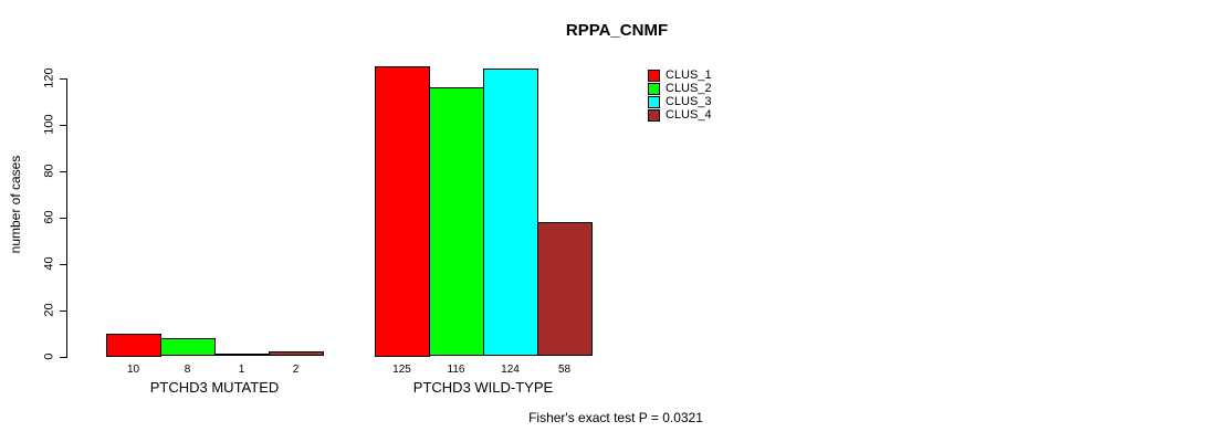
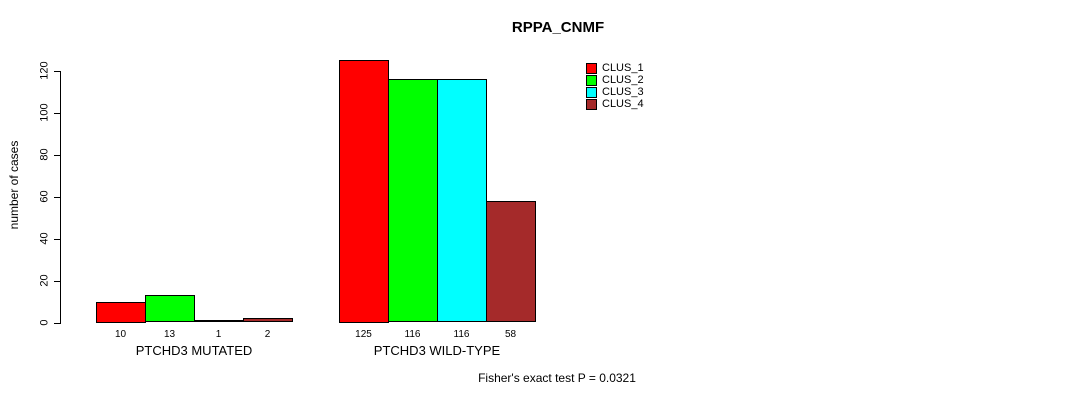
CLUS_2/PTCHD3 MUTATED: 8 -> 13
CLUS_3/PTCHD3 WILD-TYPE: 124 -> 116
